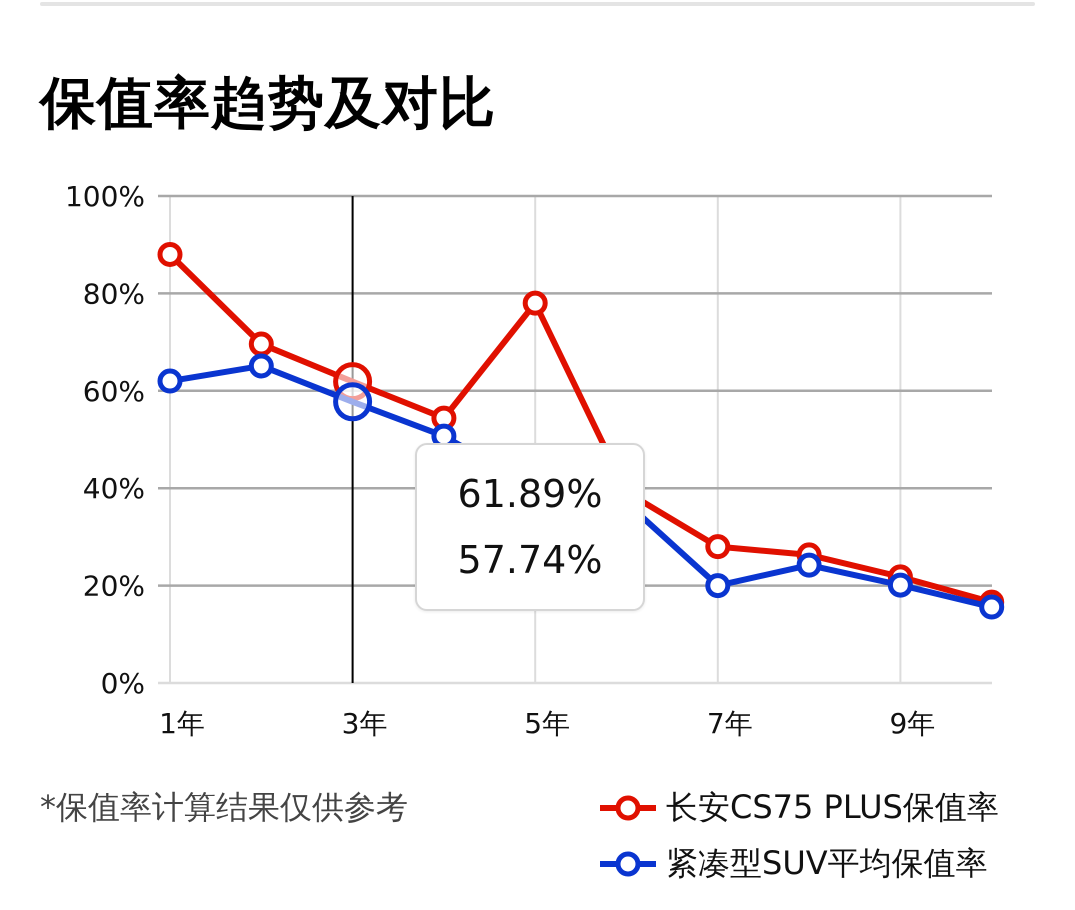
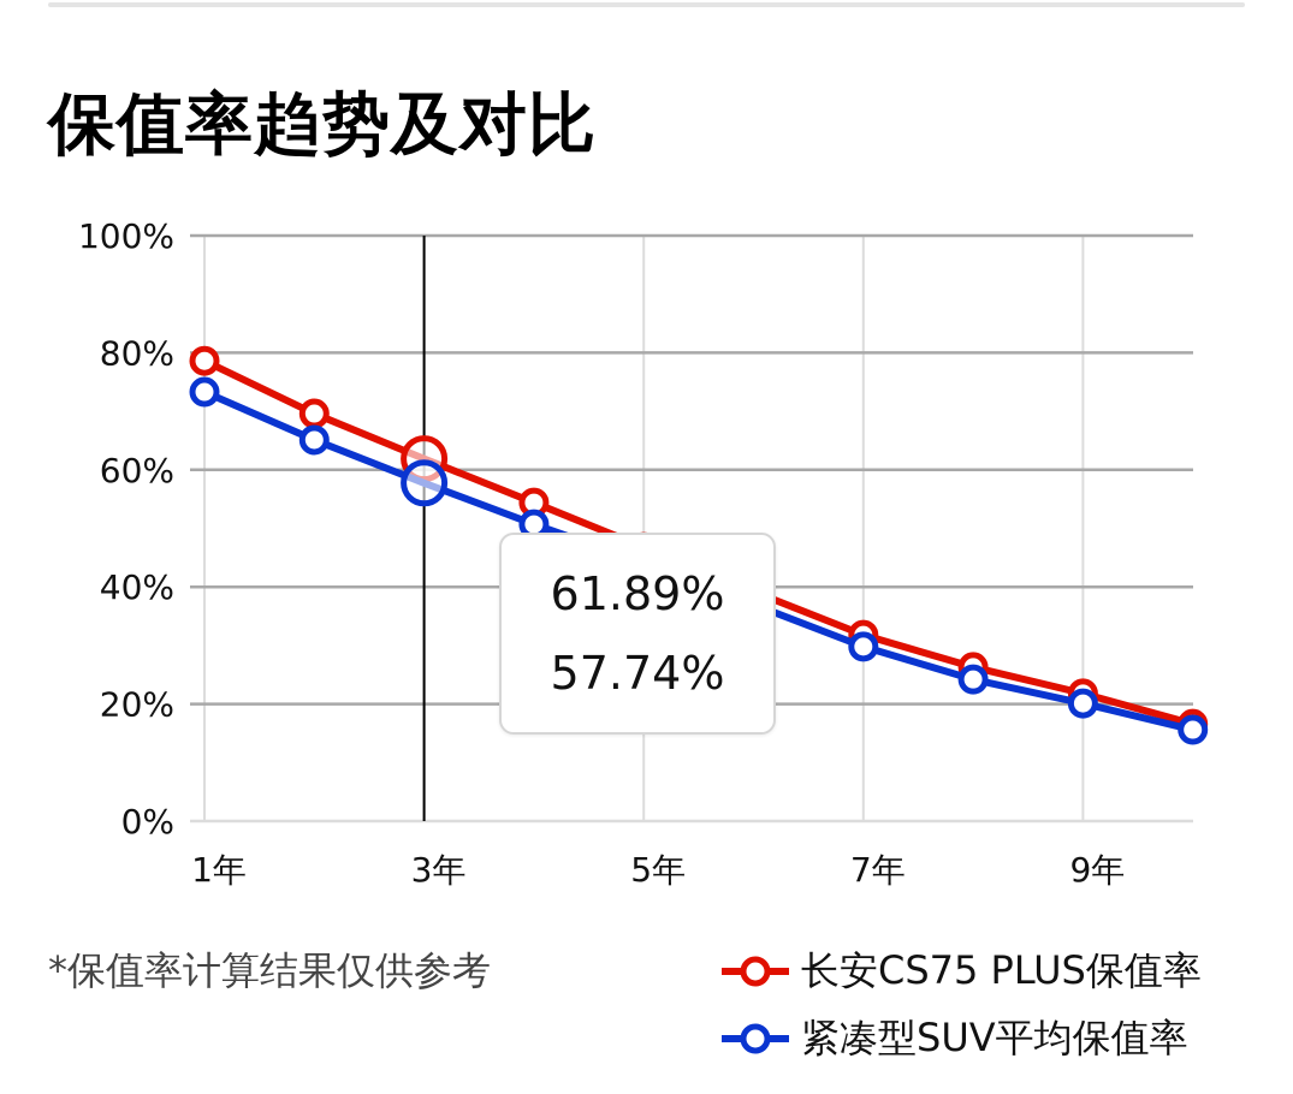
长安CS75 PLUS保值率/1年: 88% -> 79%
紧凑型SUV平均保值率/1年: 62% -> 73%
长安CS75 PLUS保值率/5年: 78% -> 47%
紧凑型SUV平均保值率/5年: 40% -> 44%
长安CS75 PLUS保值率/7年: 28% -> 32%
紧凑型SUV平均保值率/7年: 20% -> 30%
